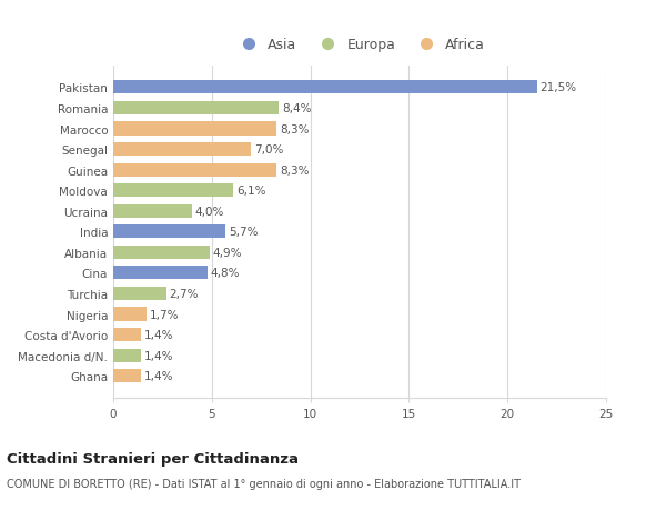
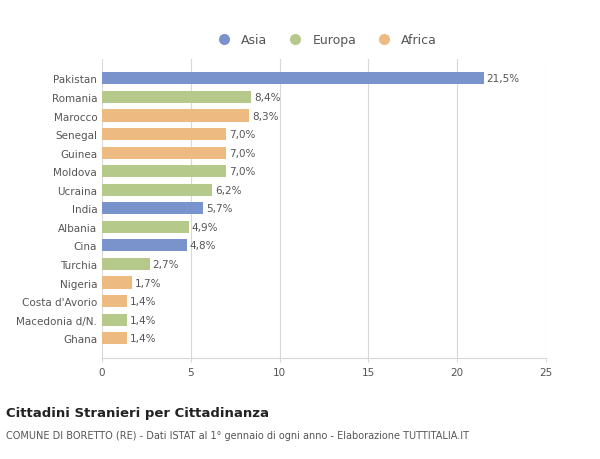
Guinea: 8,3% -> 7,0%
Moldova: 6,1% -> 7,0%
Ucraina: 4,0% -> 6,2%
